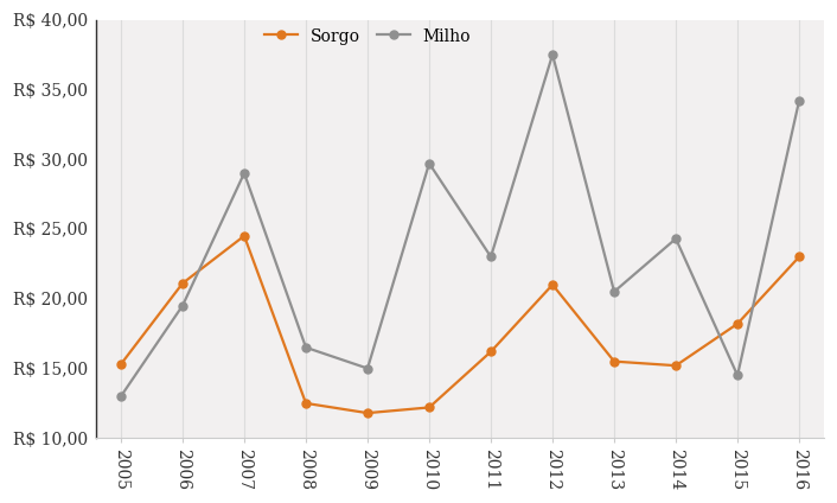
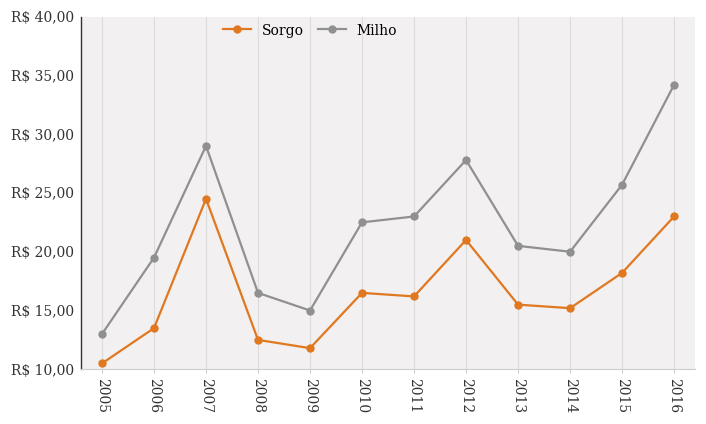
Sorgo/2005: R$ 15,3 -> R$ 10,5
Sorgo/2006: R$ 21,1 -> R$ 13,5
Sorgo/2010: R$ 12,2 -> R$ 16,5
Milho/2010: R$ 29,7 -> R$ 22,5
Milho/2012: R$ 37,5 -> R$ 27,8
Milho/2014: R$ 24,3 -> R$ 20,0
Milho/2015: R$ 14,5 -> R$ 25,7
